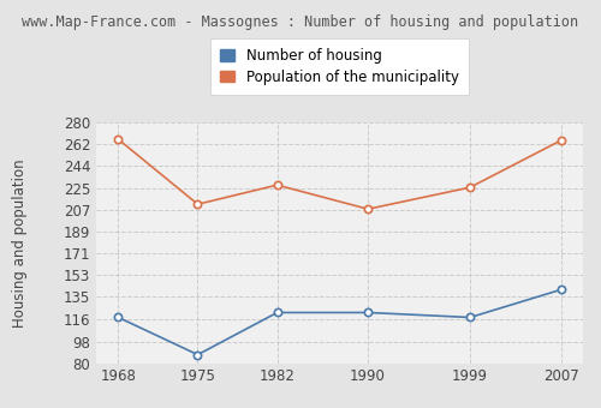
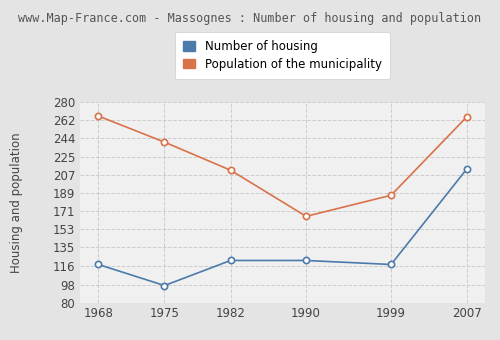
Number of housing/1975: 87 -> 97
Population of the municipality/1975: 212 -> 240
Population of the municipality/1982: 228 -> 212
Population of the municipality/1990: 208 -> 166
Population of the municipality/1999: 226 -> 187
Number of housing/2007: 141 -> 213
